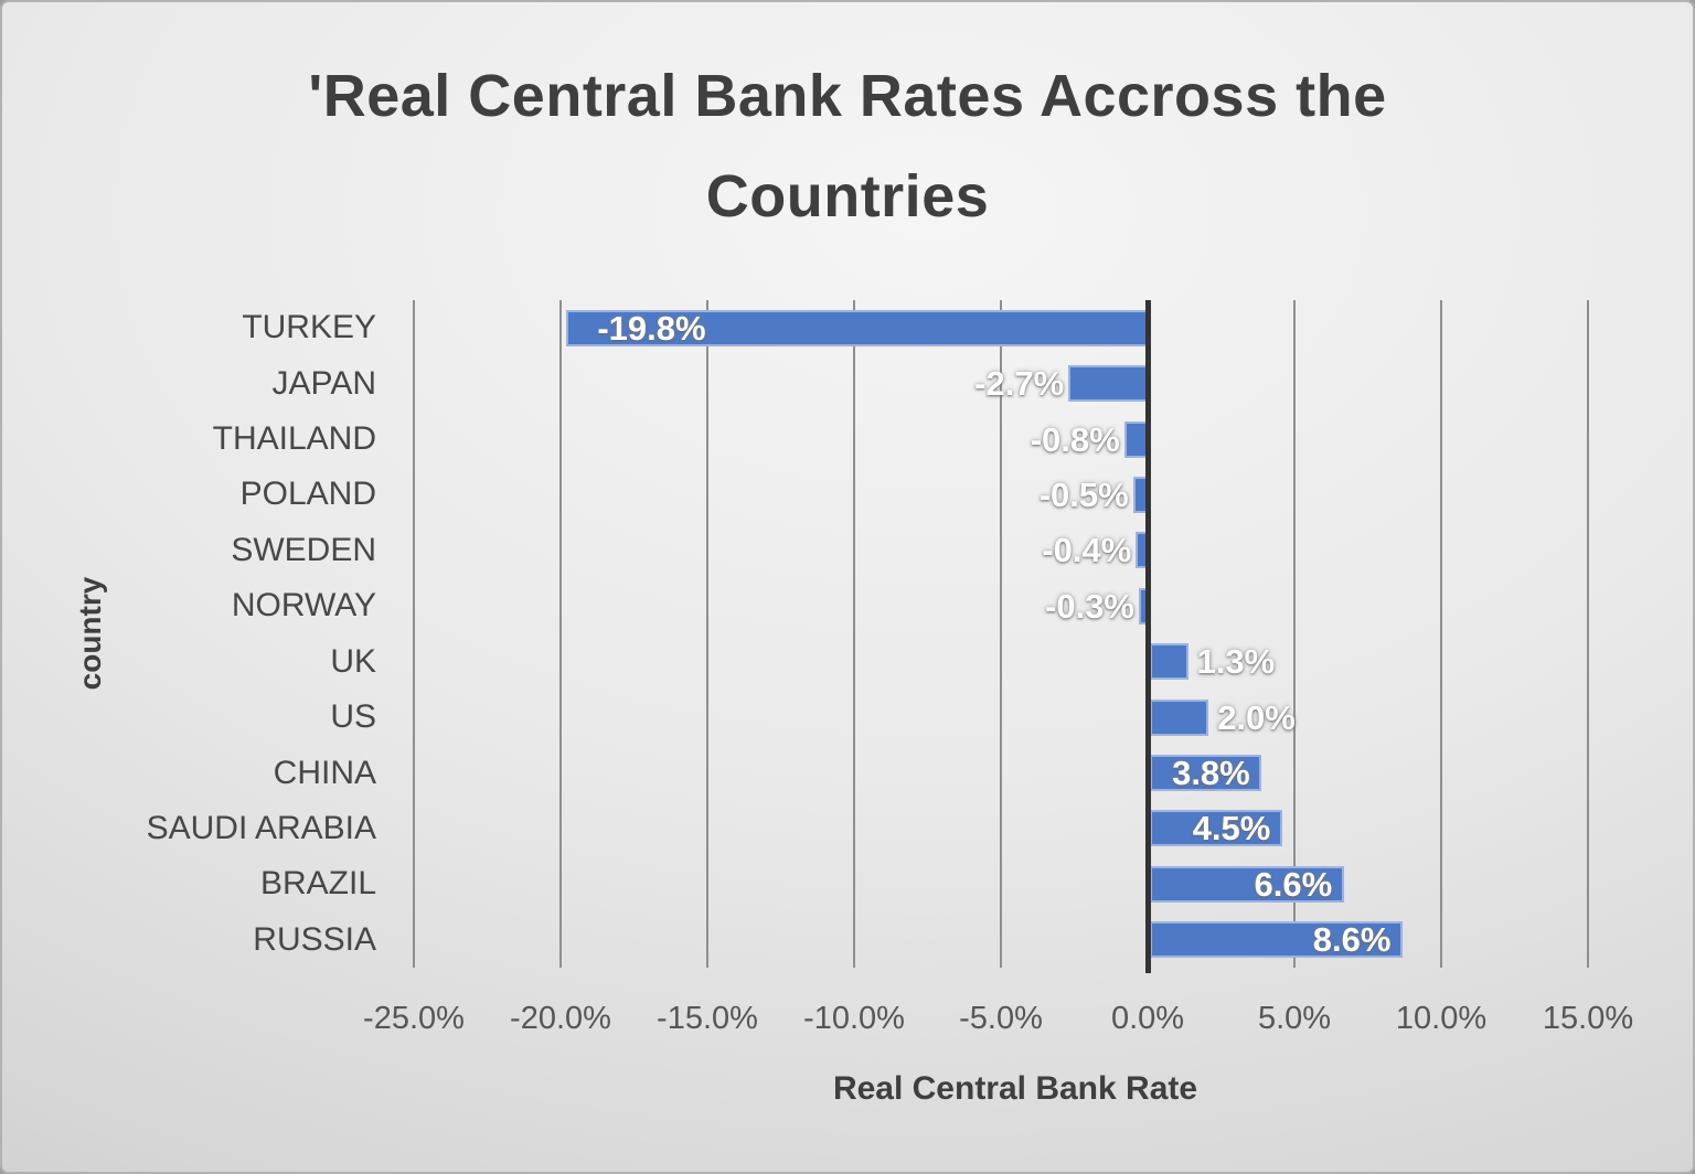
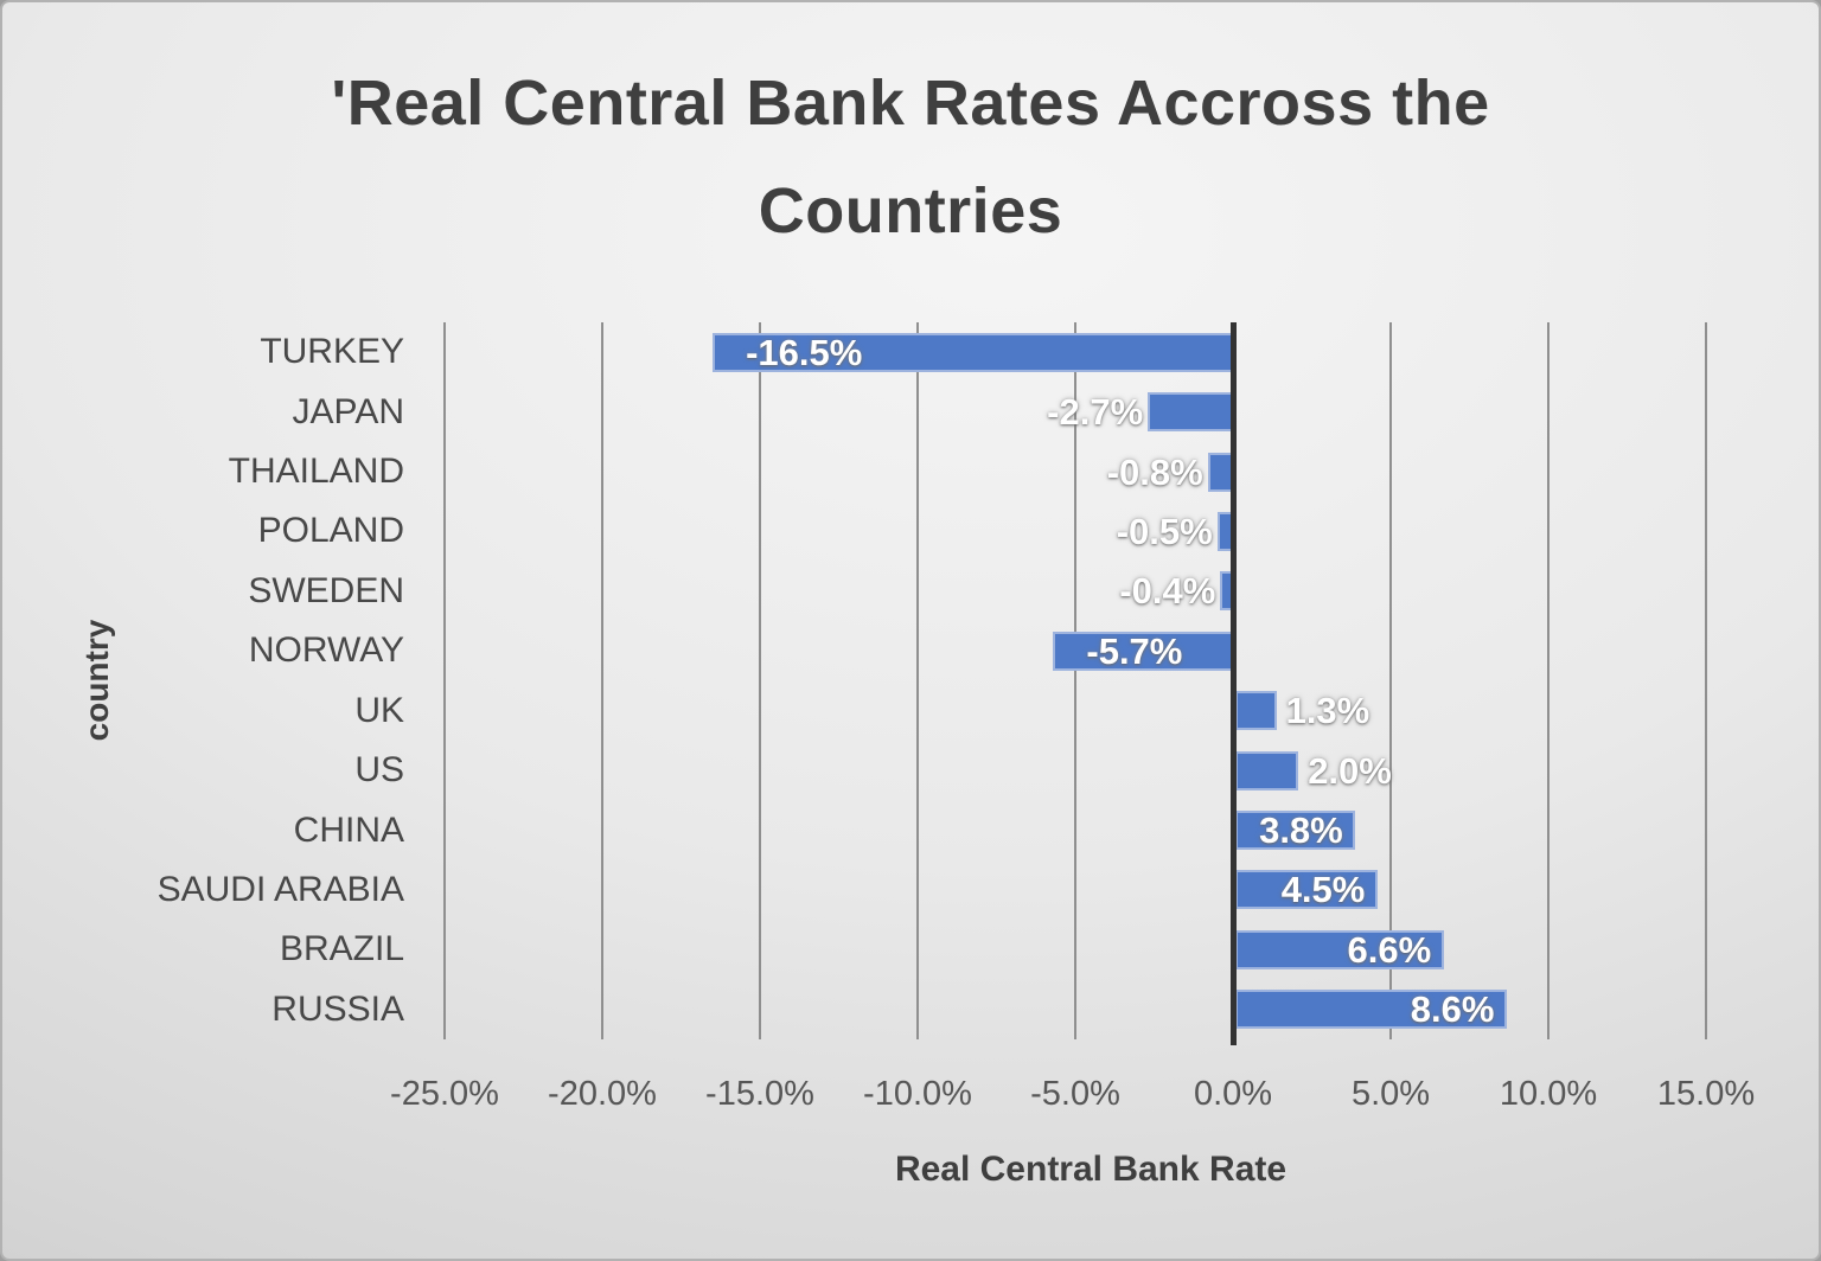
TURKEY: -19.8% -> -16.5%
NORWAY: -0.3% -> -5.7%
